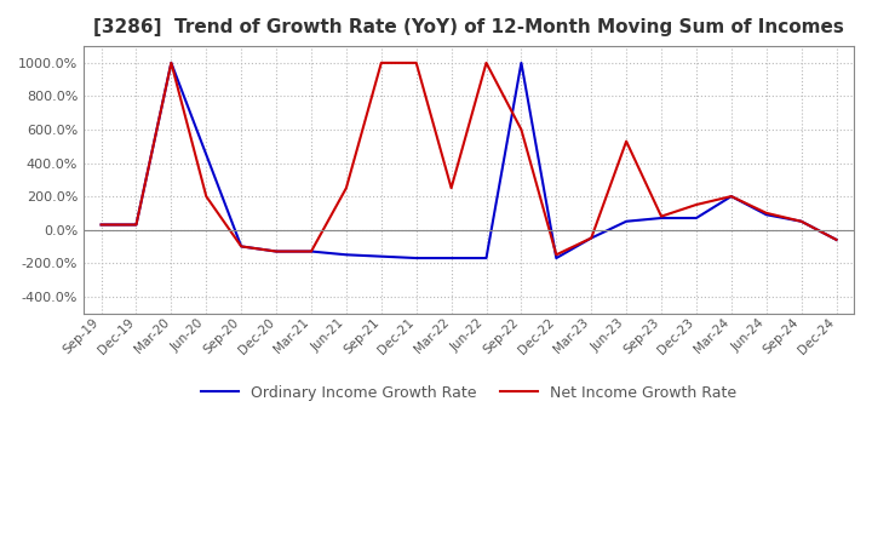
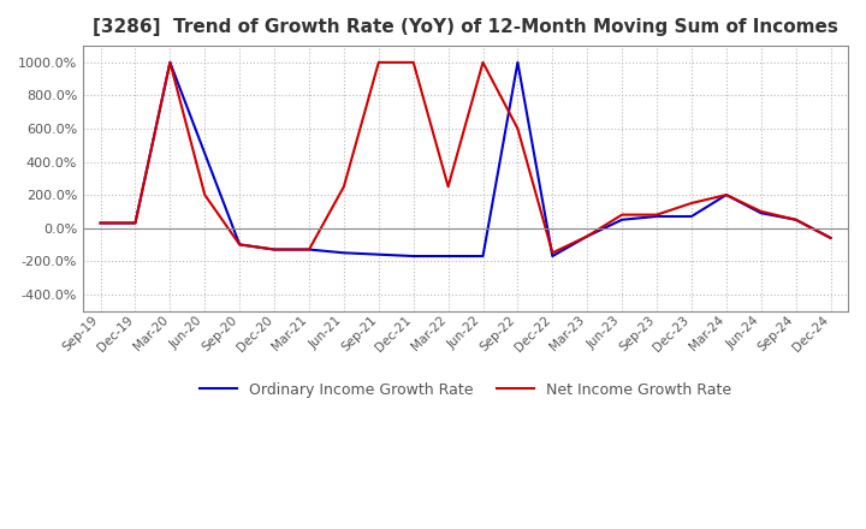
Net Income Growth Rate/Jun-23: 530% -> 80%
